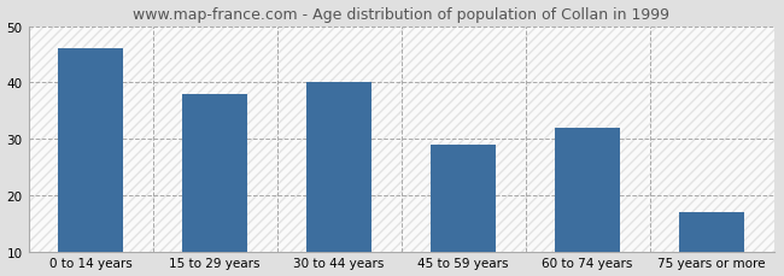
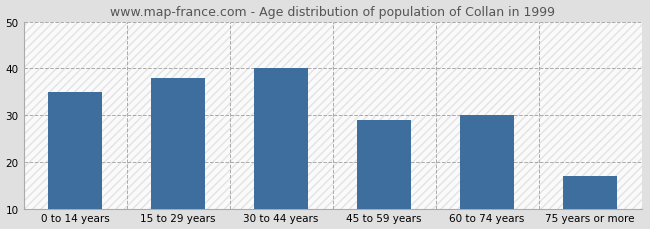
0 to 14 years: 46 -> 35
60 to 74 years: 32 -> 30
